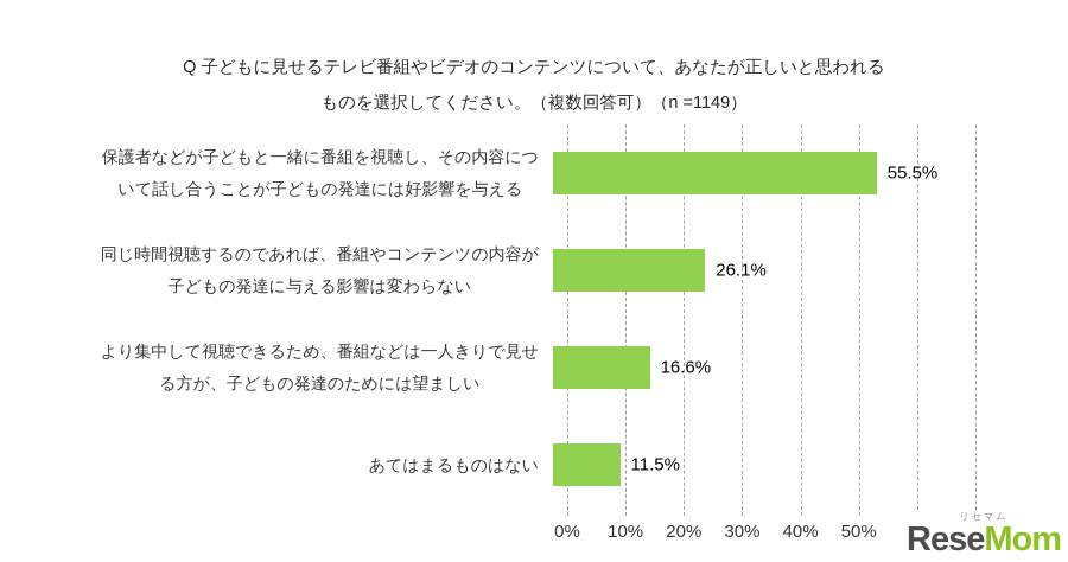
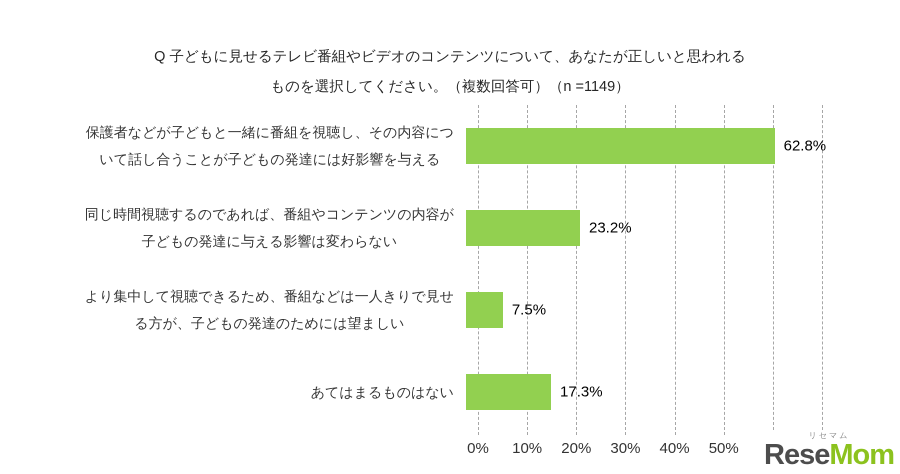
保護者などが子どもと一緒に番組を視聴し、その内容につ いて話し合うことが子どもの発達には好影響を与える: 55.5% -> 62.8%
同じ時間視聴するのであれば、番組やコンテンツの内容が 子どもの発達に与える影響は変わらない: 26.1% -> 23.2%
より集中して視聴できるため、番組などは一人きりで見せ る方が、子どもの発達のためには望ましい: 16.6% -> 7.5%
あてはまるものはない: 11.5% -> 17.3%
